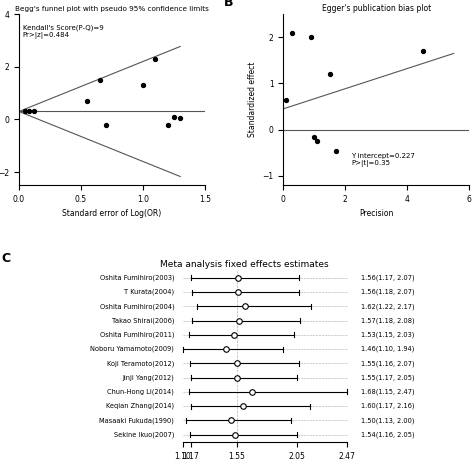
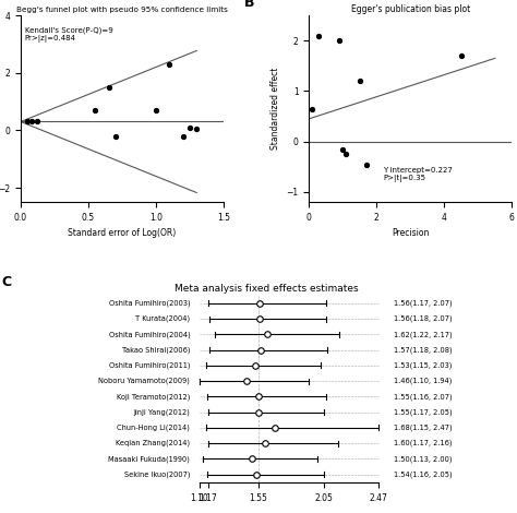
Begg's funnel plot with pseudo 95% confidence limits/1.0: 1.30 -> 0.70
